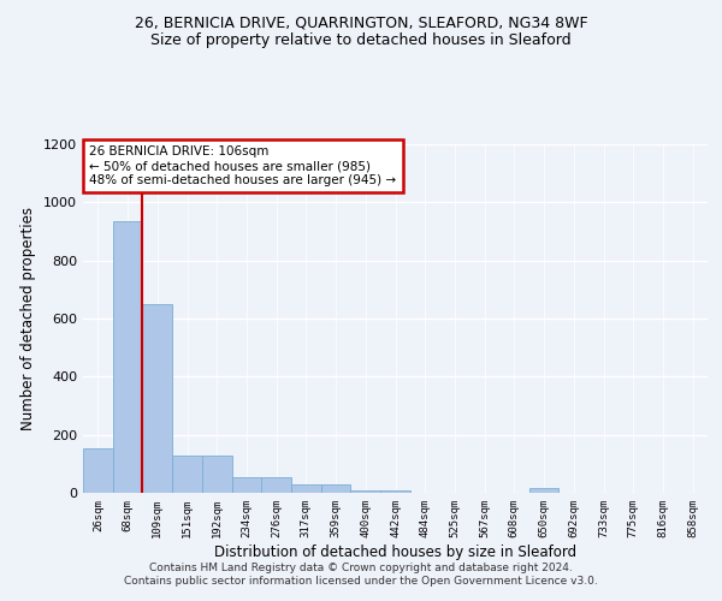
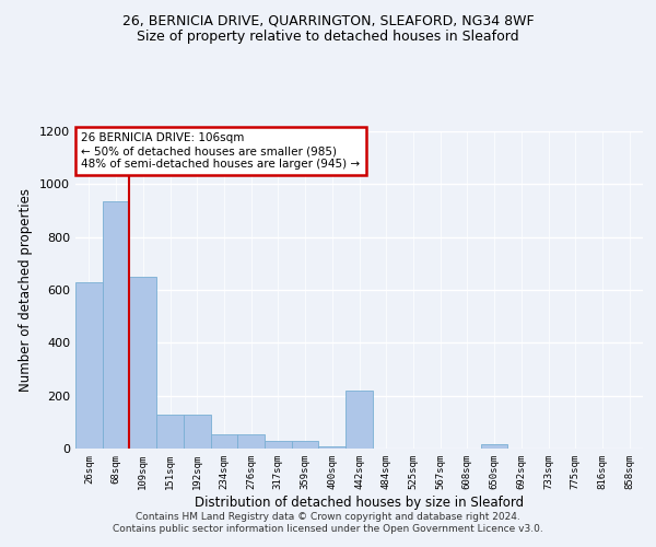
26sqm: 155 -> 630
442sqm: 10 -> 220
